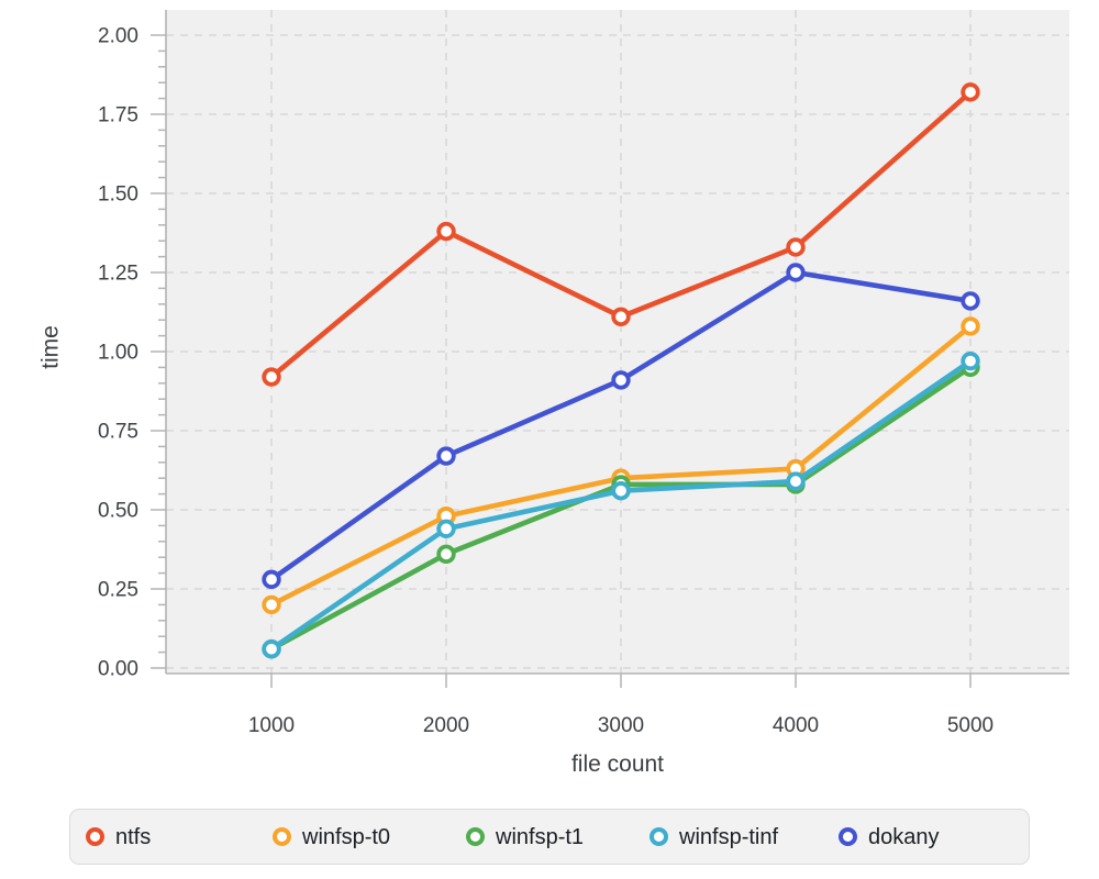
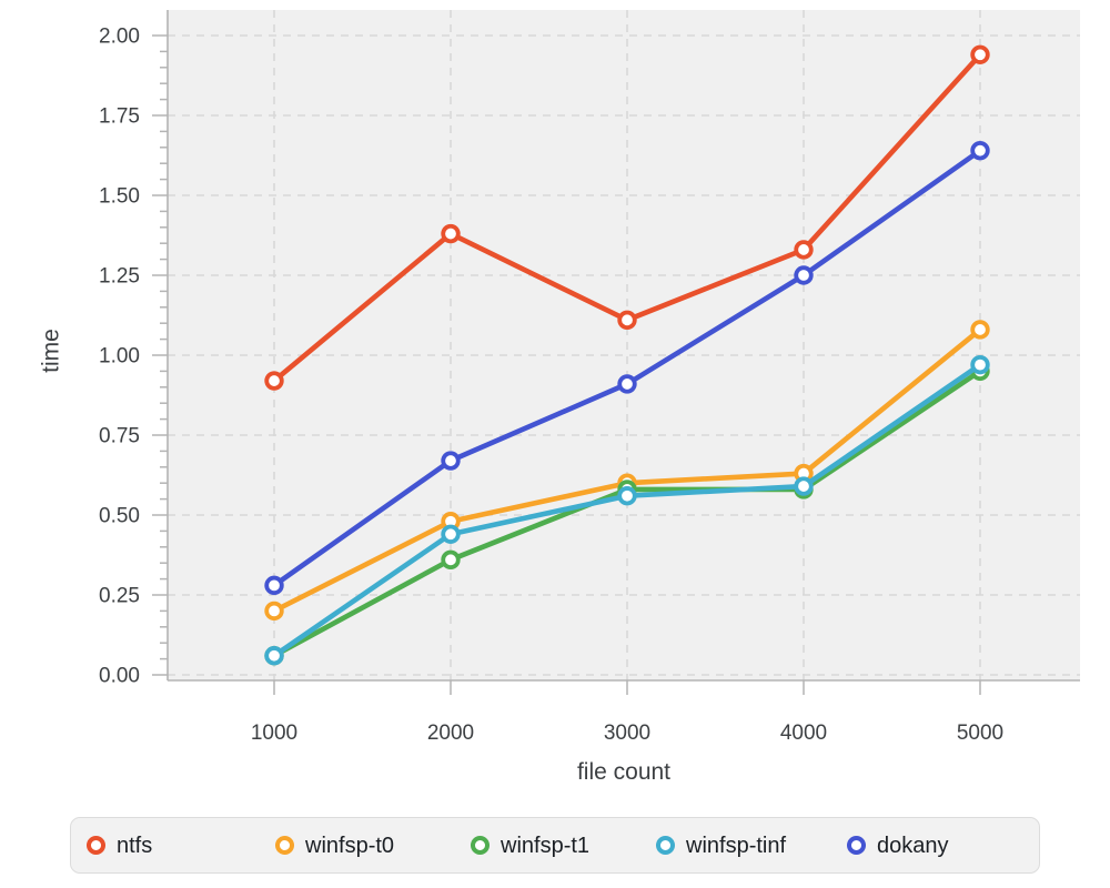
ntfs/5000: 1.82 -> 1.94
dokany/5000: 1.16 -> 1.64
